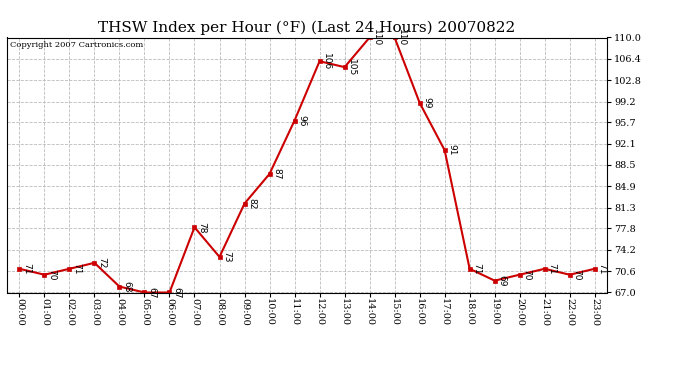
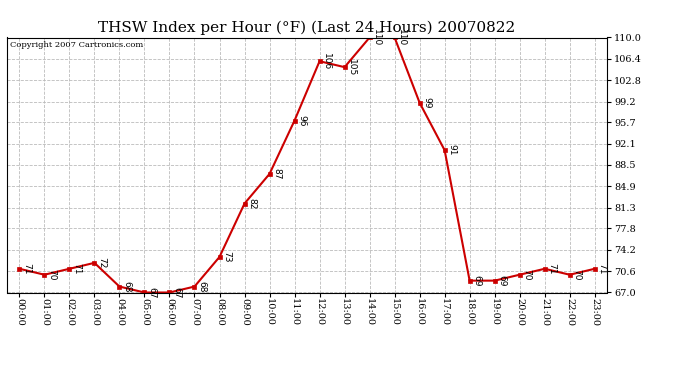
07:00: 78 -> 68
18:00: 71 -> 69
